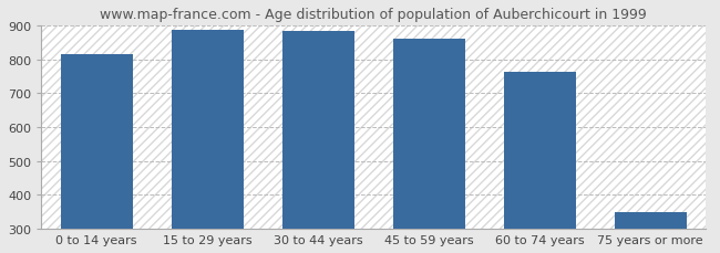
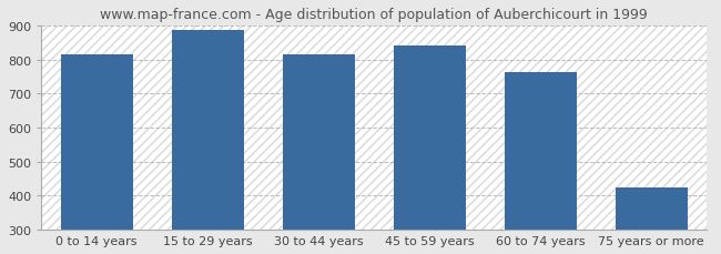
30 to 44 years: 882 -> 815
45 to 59 years: 860 -> 840
75 years or more: 348 -> 425
